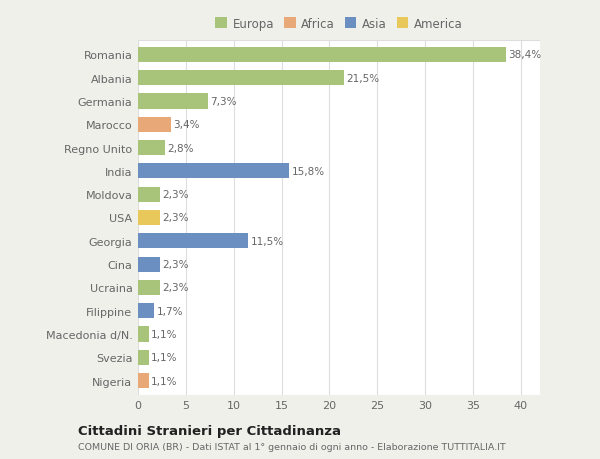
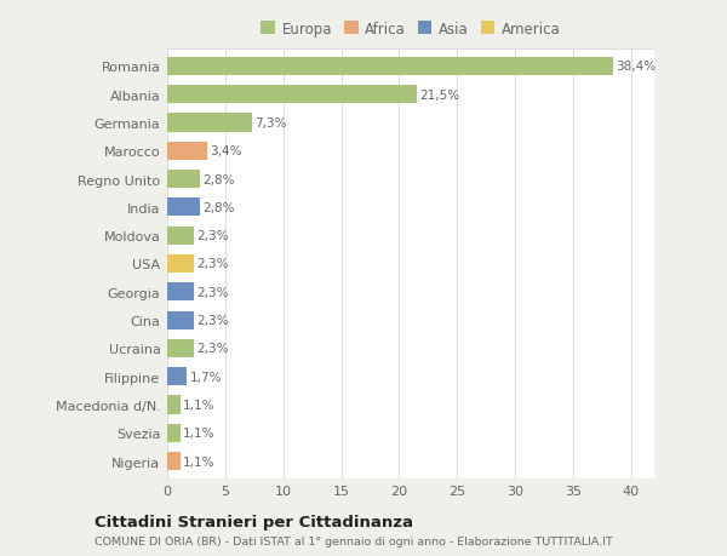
India: 15,8% -> 2,8%
Georgia: 11,5% -> 2,3%
